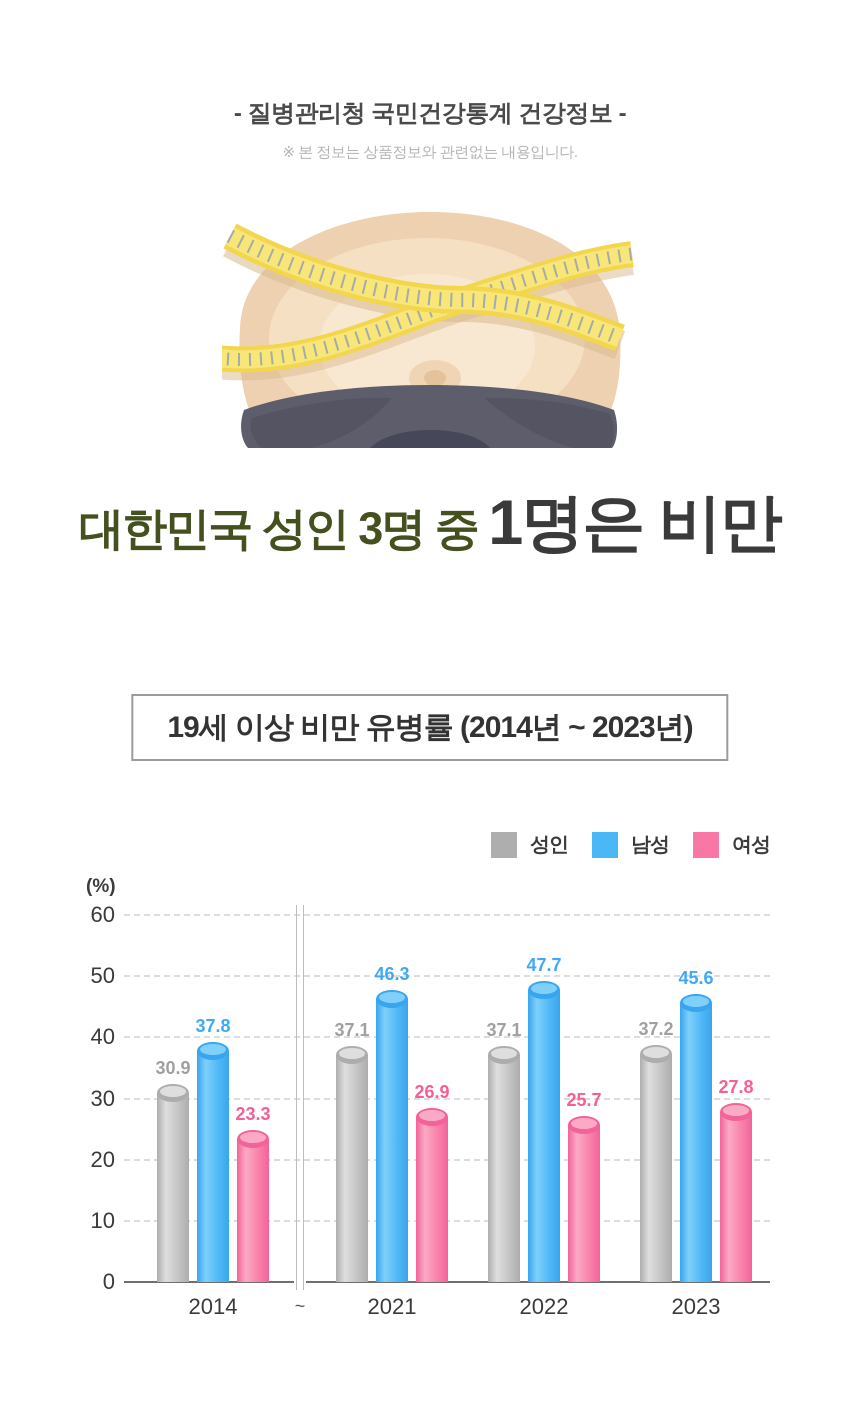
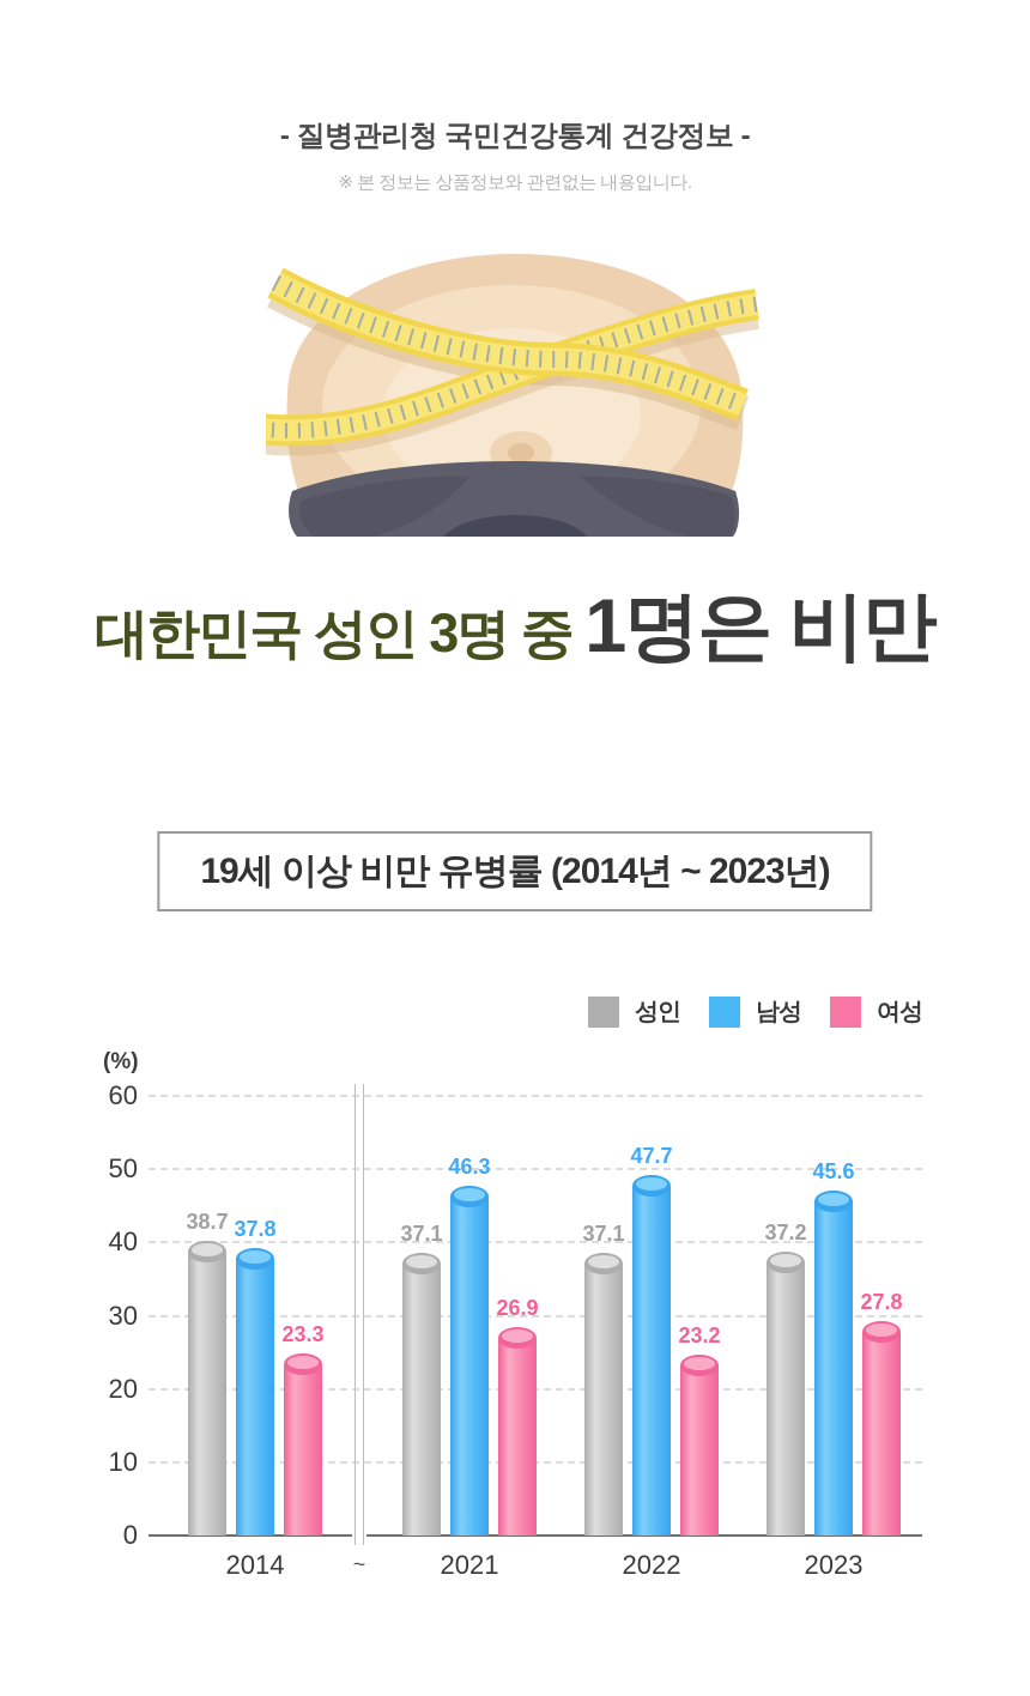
성인/2014: 30.9 -> 38.7
여성/2022: 25.7 -> 23.2
